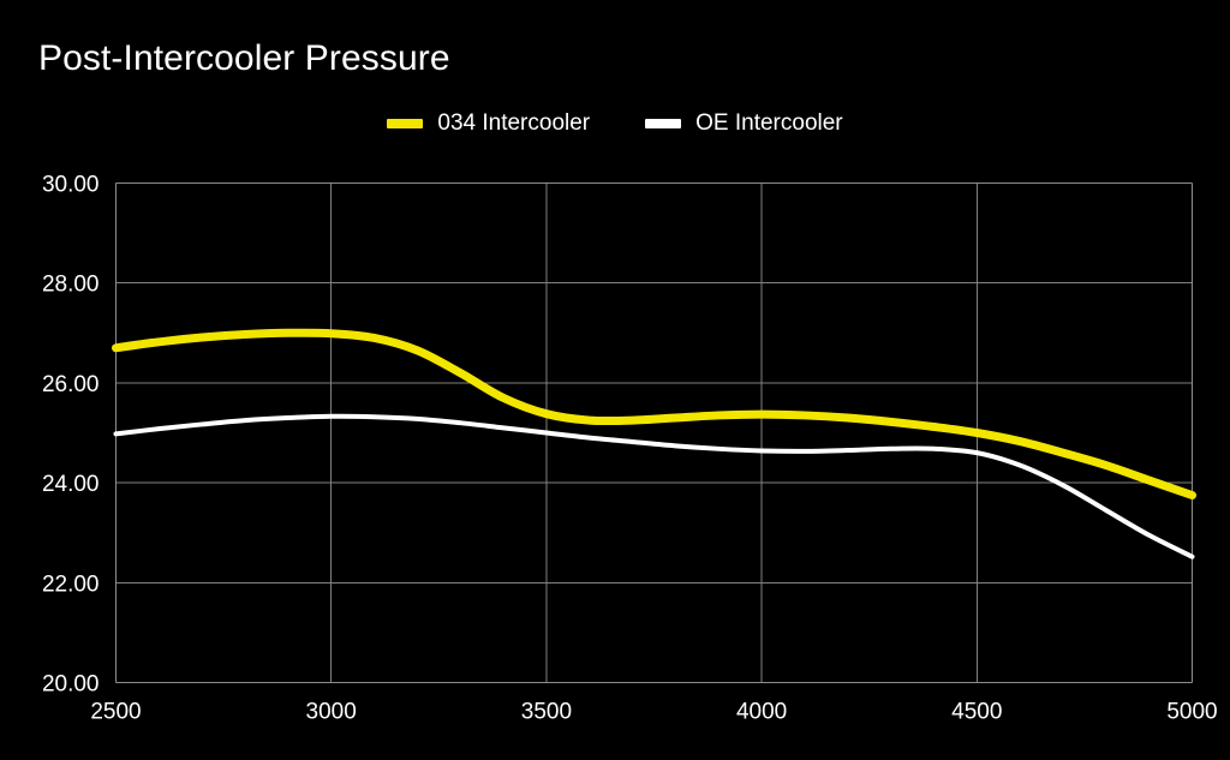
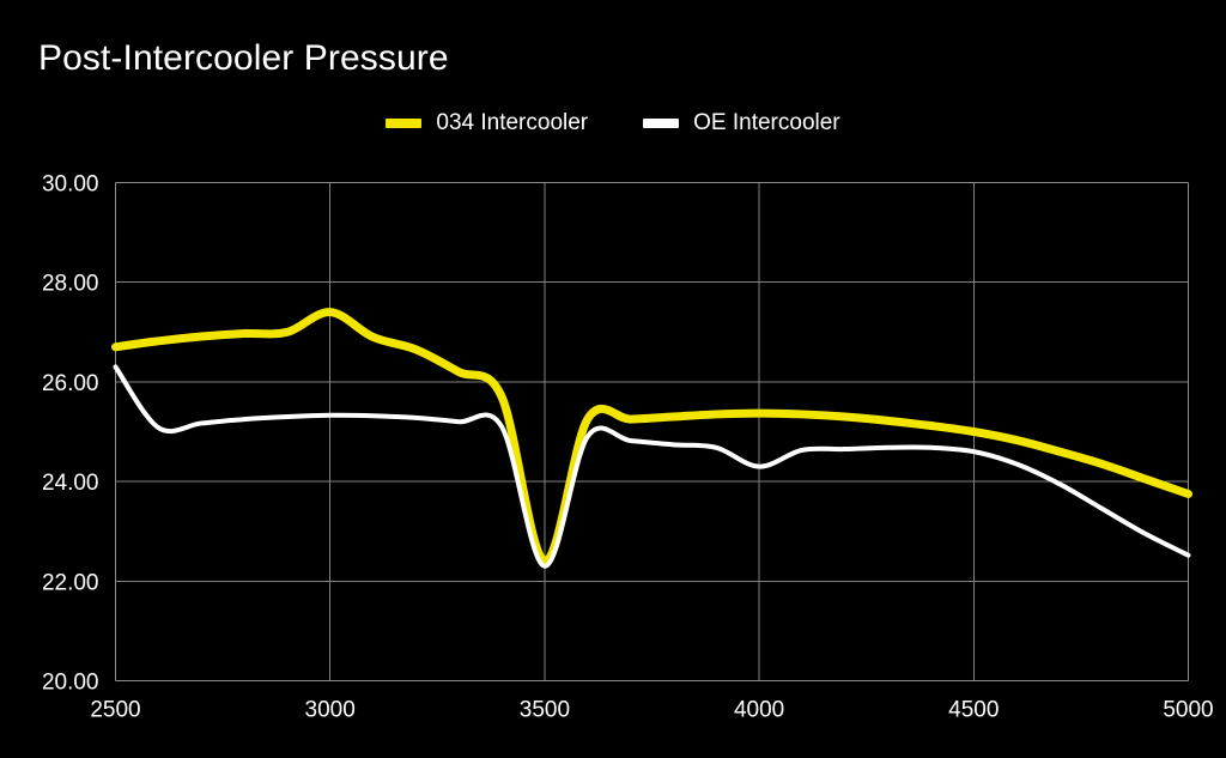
OE Intercooler/2500: 25.0 -> 26.3
034 Intercooler/3000: 27.0 -> 27.4
034 Intercooler/3500: 25.4 -> 22.4
OE Intercooler/3500: 25.0 -> 22.3
OE Intercooler/4000: 24.6 -> 24.3
